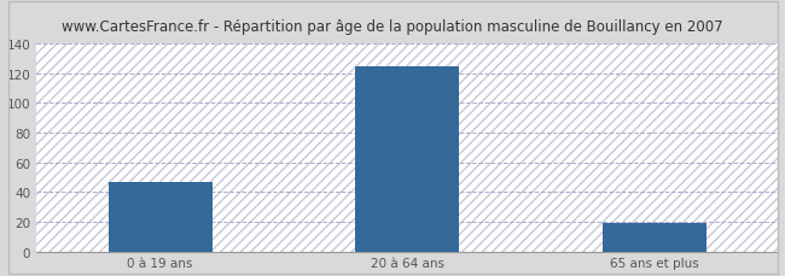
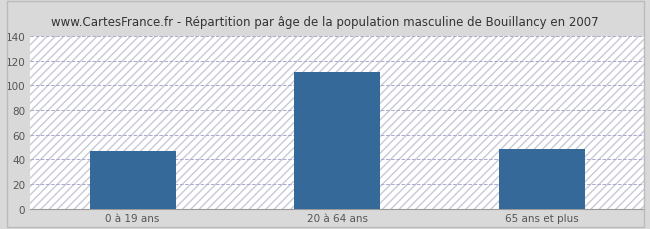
20 à 64 ans: 125 -> 111
65 ans et plus: 19 -> 48
